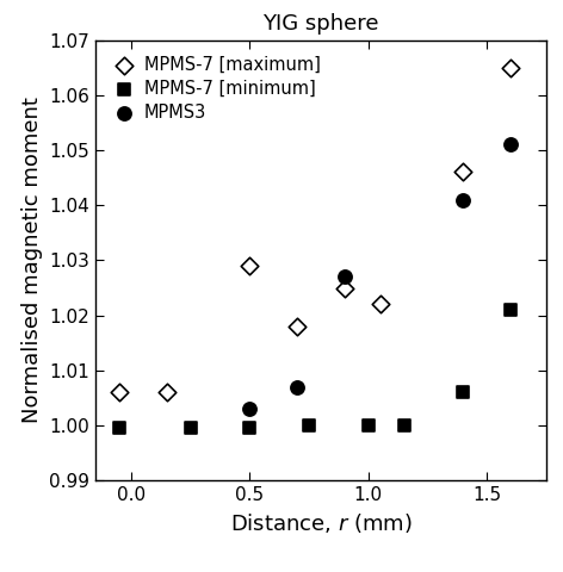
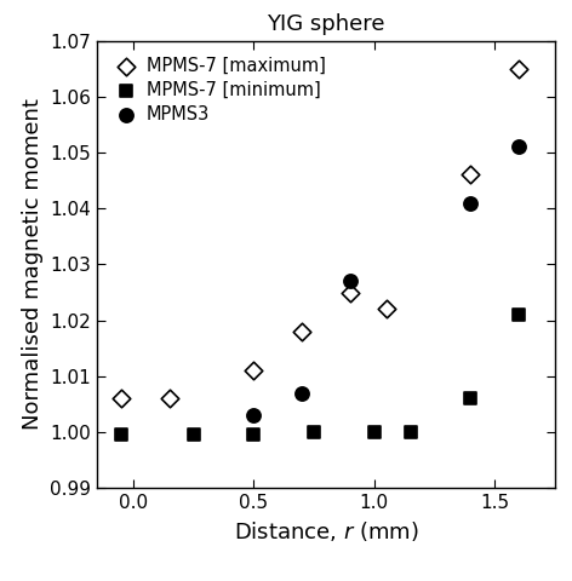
MPMS-7 [maximum]/0.5: 1.029 -> 1.011
